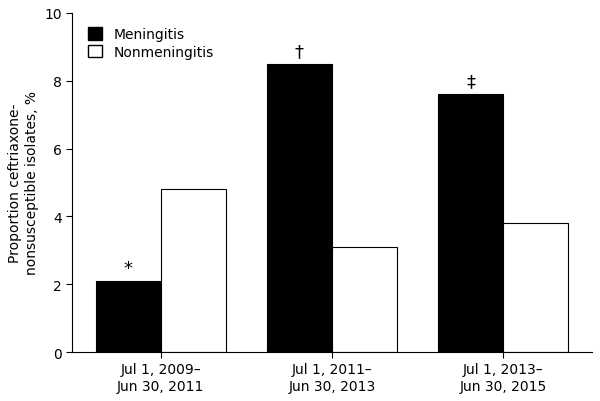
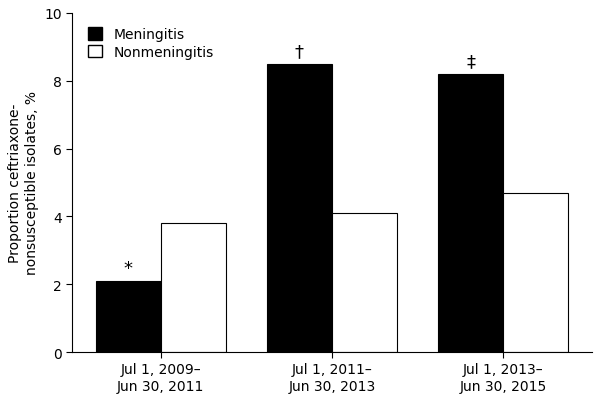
Nonmeningitis/Jul 1, 2009– Jun 30, 2011: 4.8 -> 3.8
Nonmeningitis/Jul 1, 2011– Jun 30, 2013: 3.1 -> 4.1
Meningitis/Jul 1, 2013– Jun 30, 2015: 7.6 -> 8.2
Nonmeningitis/Jul 1, 2013– Jun 30, 2015: 3.8 -> 4.7
